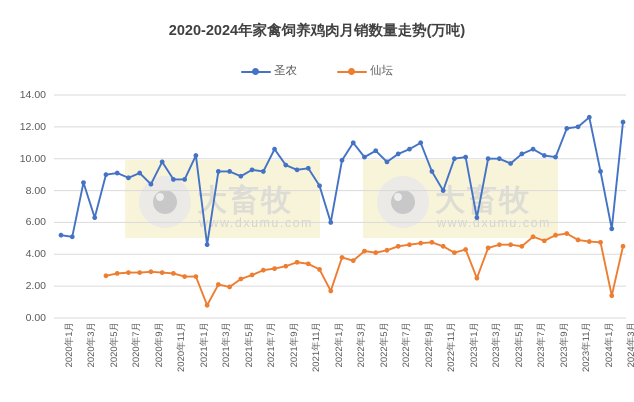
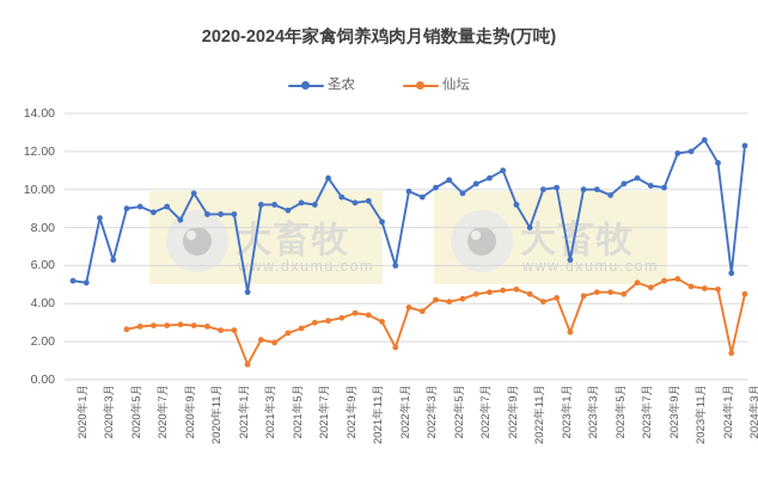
圣农/2021年1月: 10.2 -> 8.7
圣农/2022年3月: 11.0 -> 9.6
圣农/2024年1月: 9.2 -> 11.4
